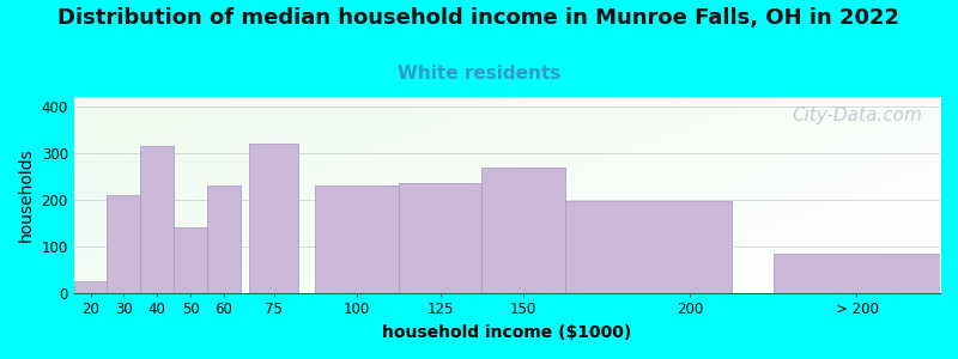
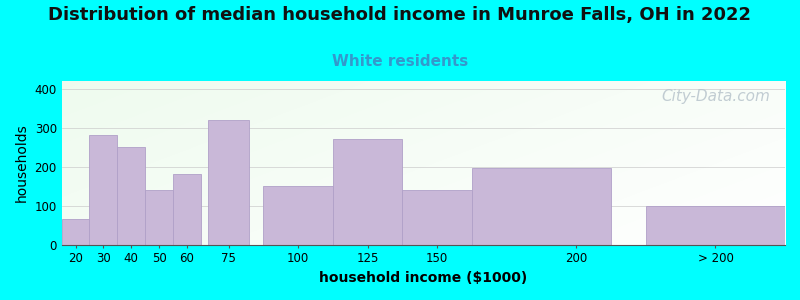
20: 25 -> 65
30: 210 -> 282
40: 315 -> 252
60: 230 -> 182
100: 230 -> 152
125: 235 -> 272
150: 270 -> 140
> 200: 85 -> 100
